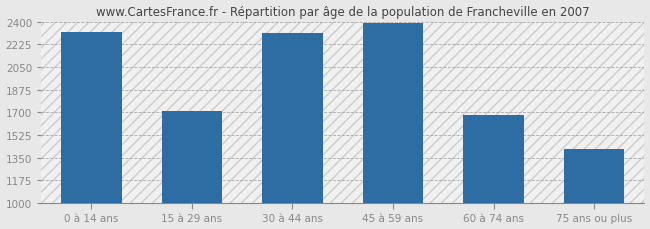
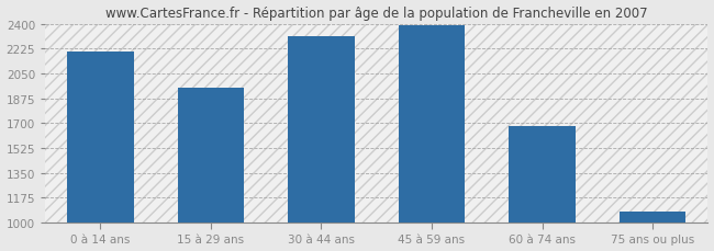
0 à 14 ans: 2320 -> 2200
15 à 29 ans: 1710 -> 1950
75 ans ou plus: 1420 -> 1080
